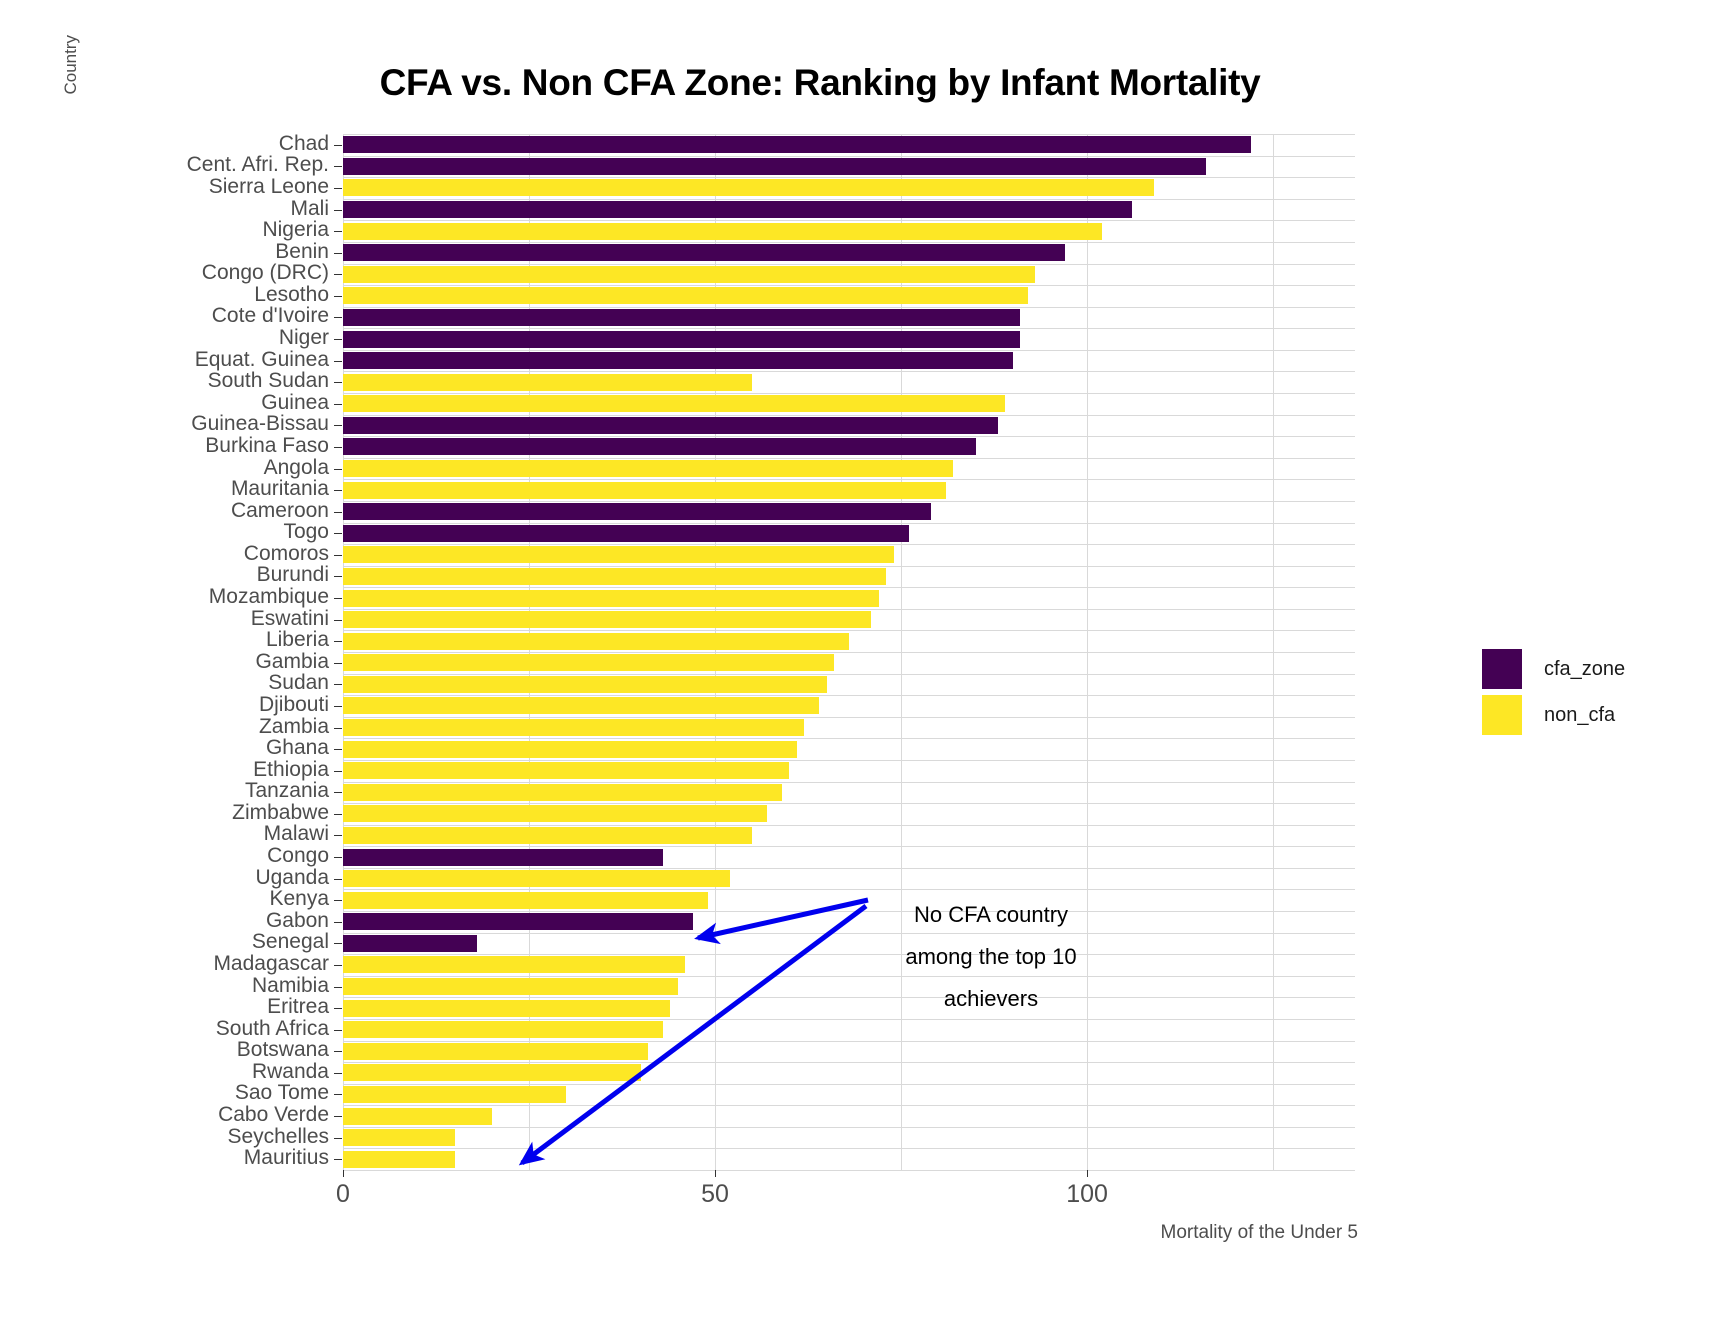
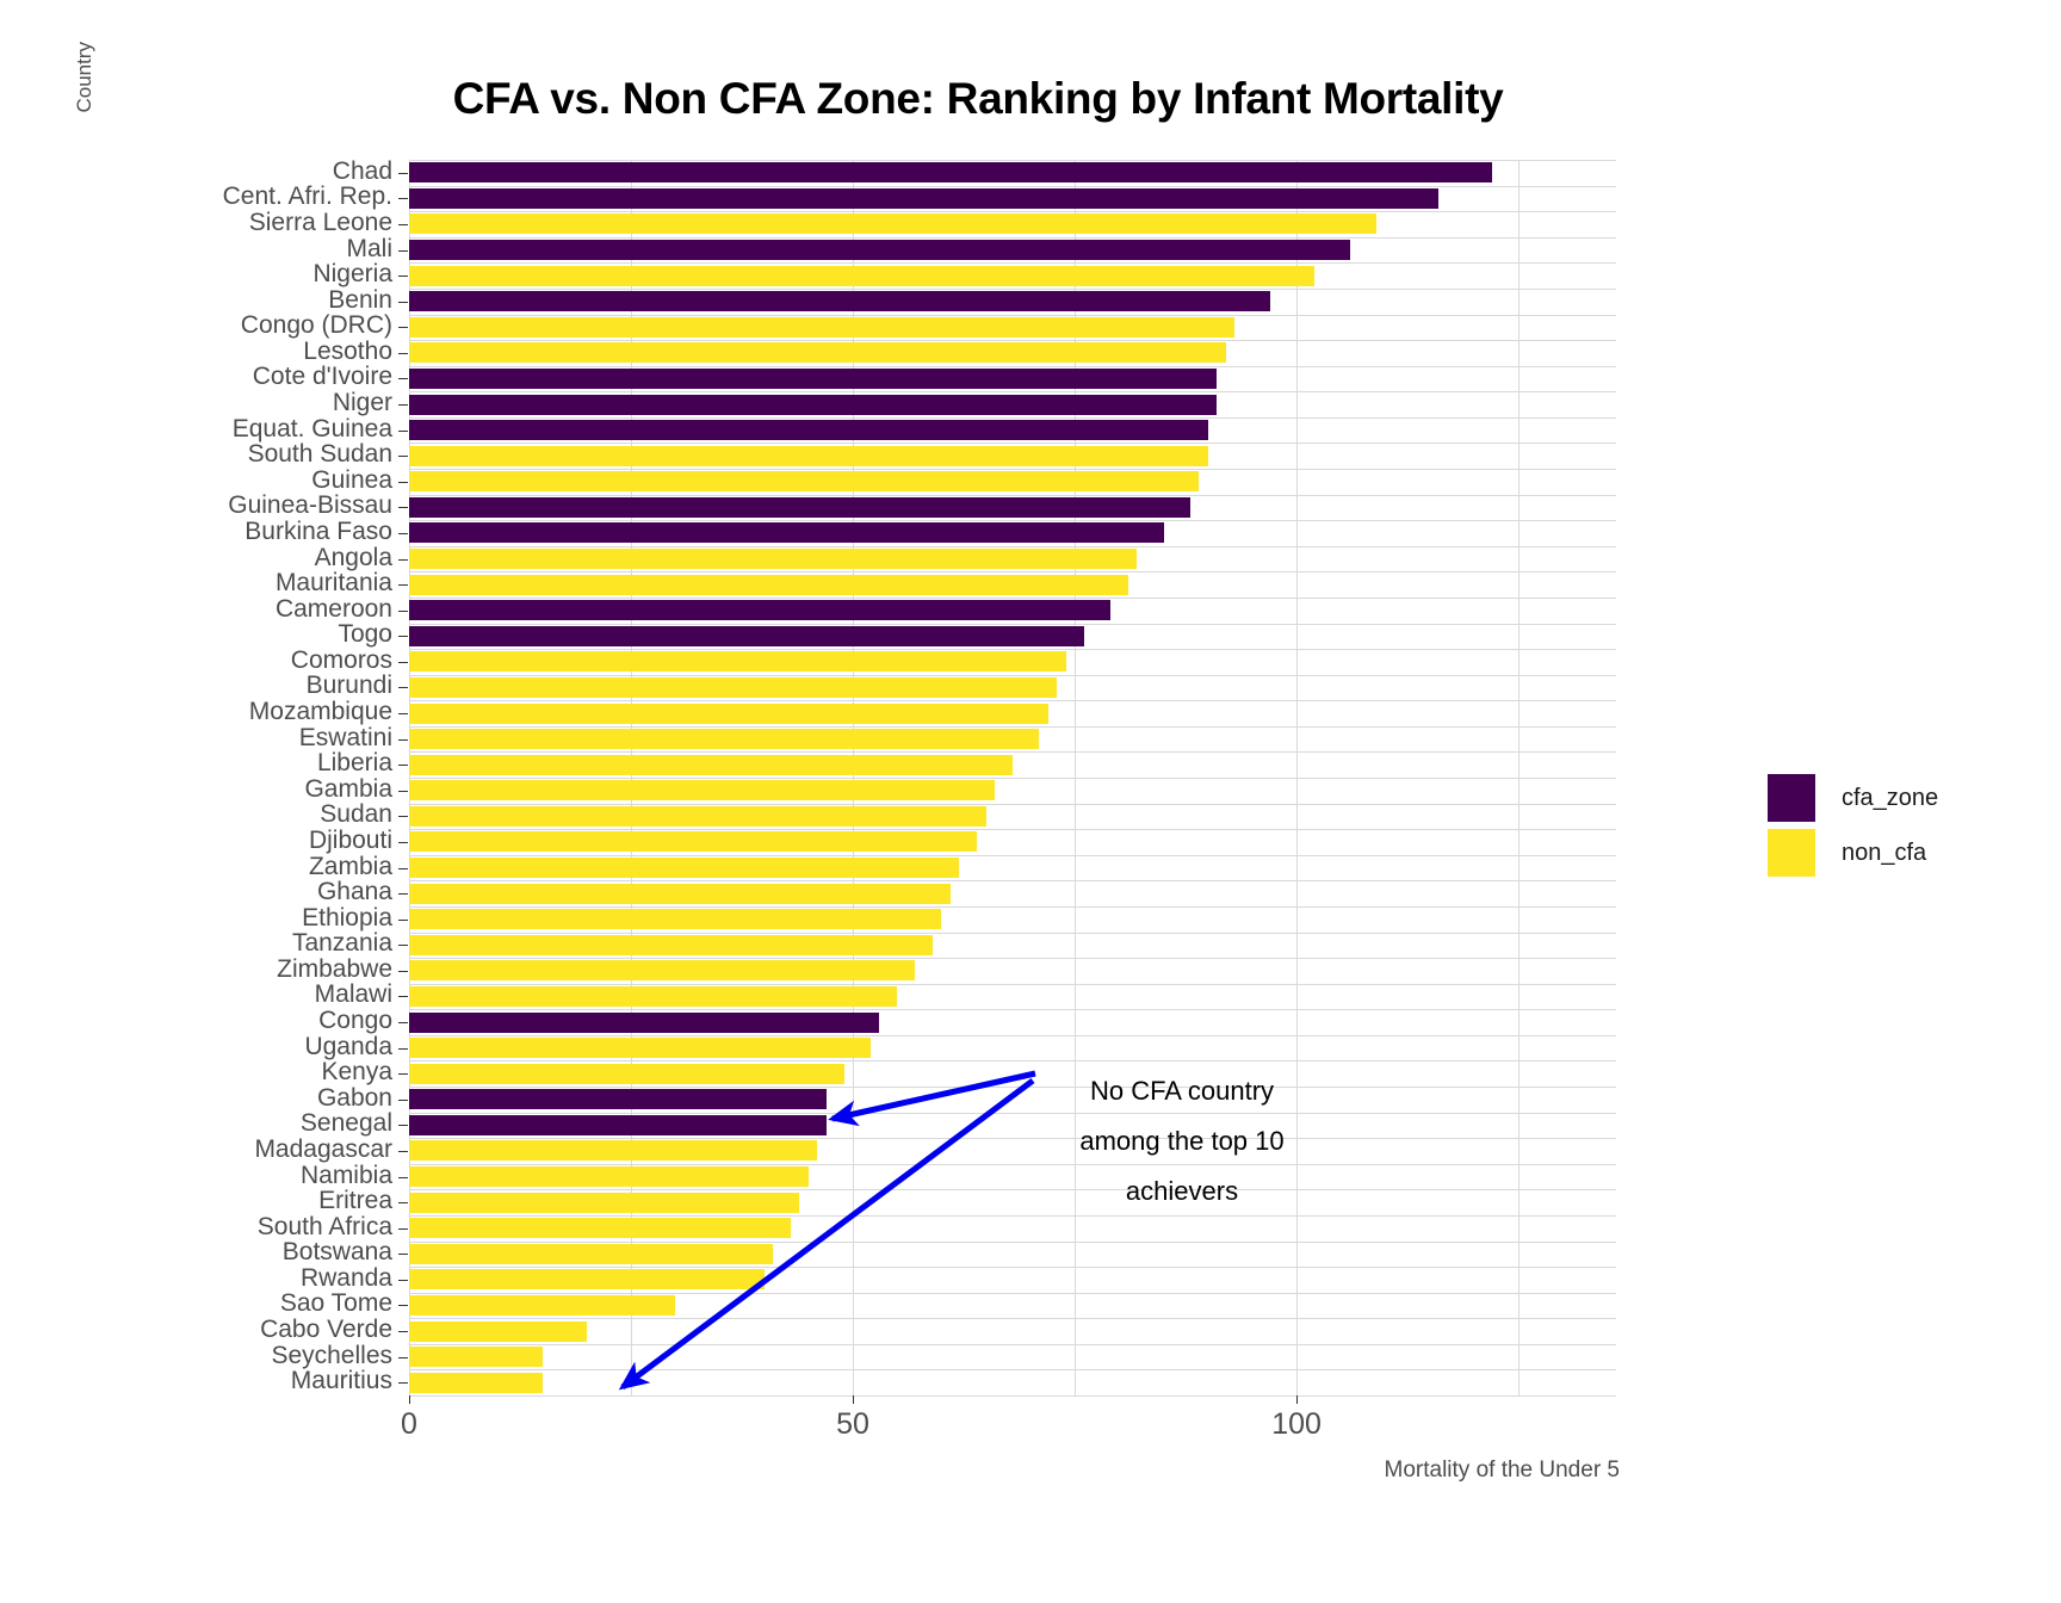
South Sudan: 55 -> 90
Congo: 43 -> 53
Senegal: 18 -> 47
